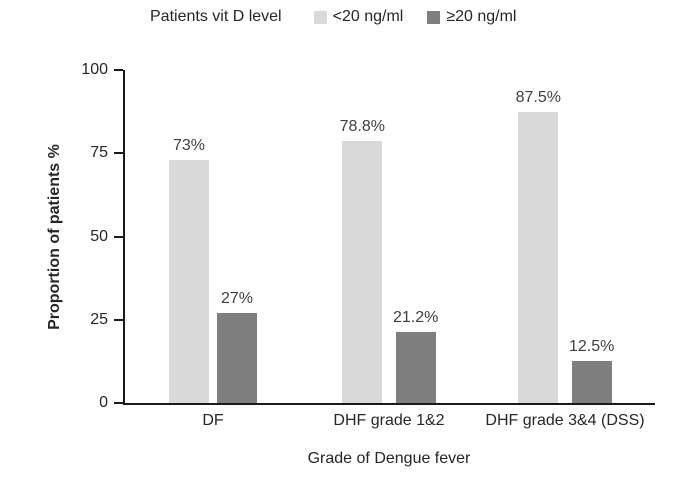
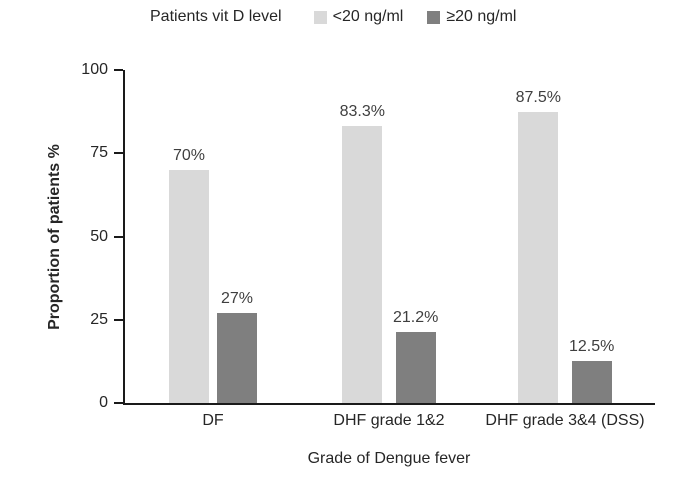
<20 ng/ml/DF: 73% -> 70%
<20 ng/ml/DHF grade 1&2: 78.8% -> 83.3%
